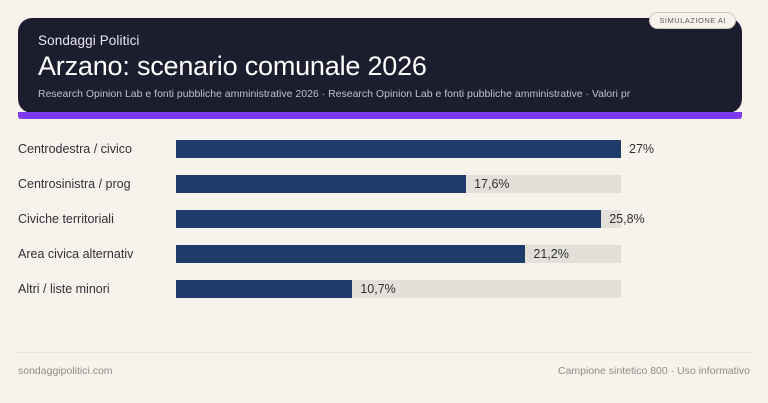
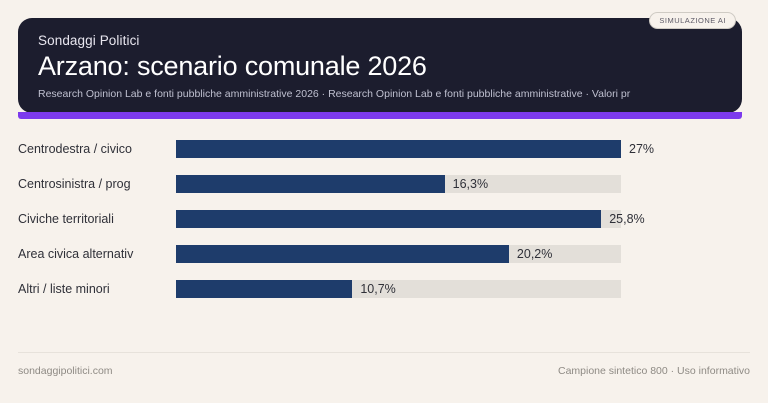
Centrosinistra / prog: 17,6% -> 16,3%
Area civica alternativ: 21,2% -> 20,2%
